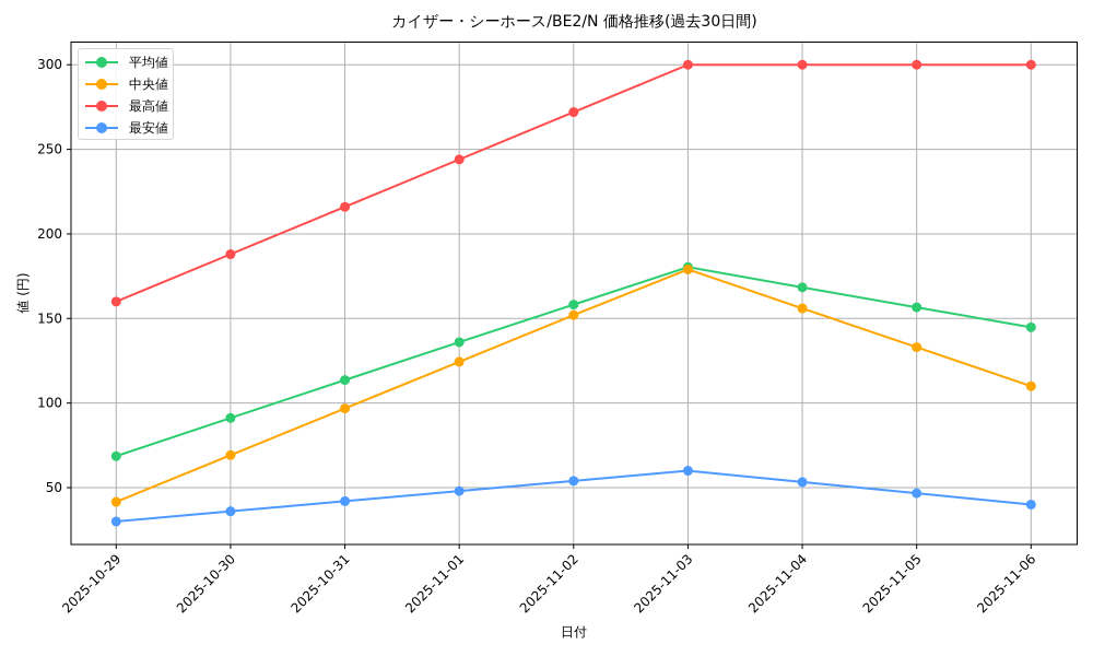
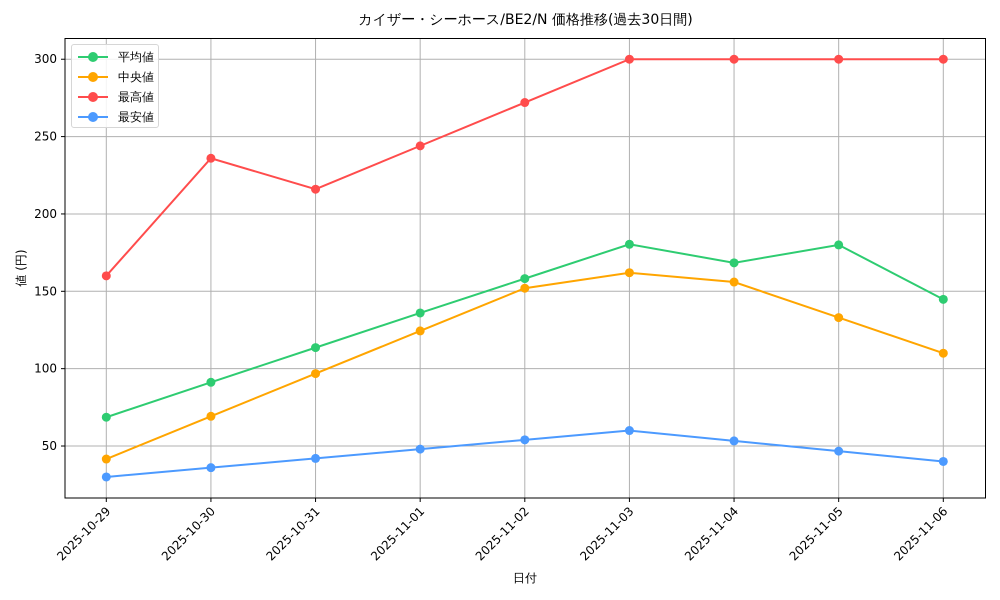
最高値/2025-10-30: 188 -> 236
中央値/2025-11-03: 179 -> 162
平均値/2025-11-05: 157 -> 180
